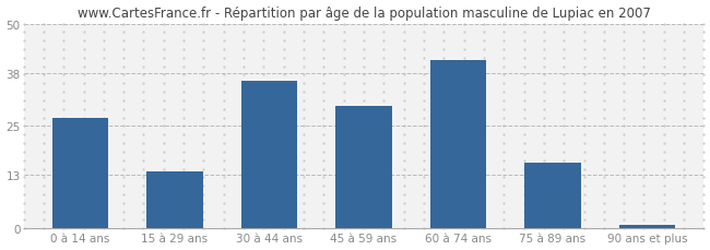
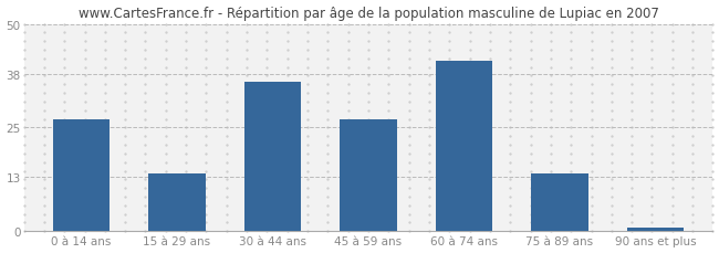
45 à 59 ans: 30 -> 27
75 à 89 ans: 16 -> 14
